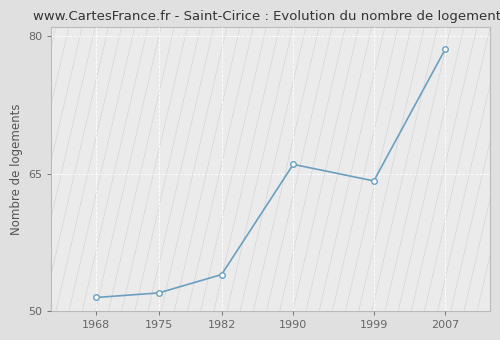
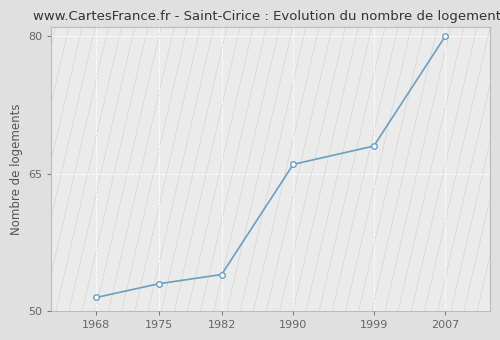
1975: 52.0 -> 53.0
1999: 64.2 -> 68.0
2007: 78.6 -> 80.0
